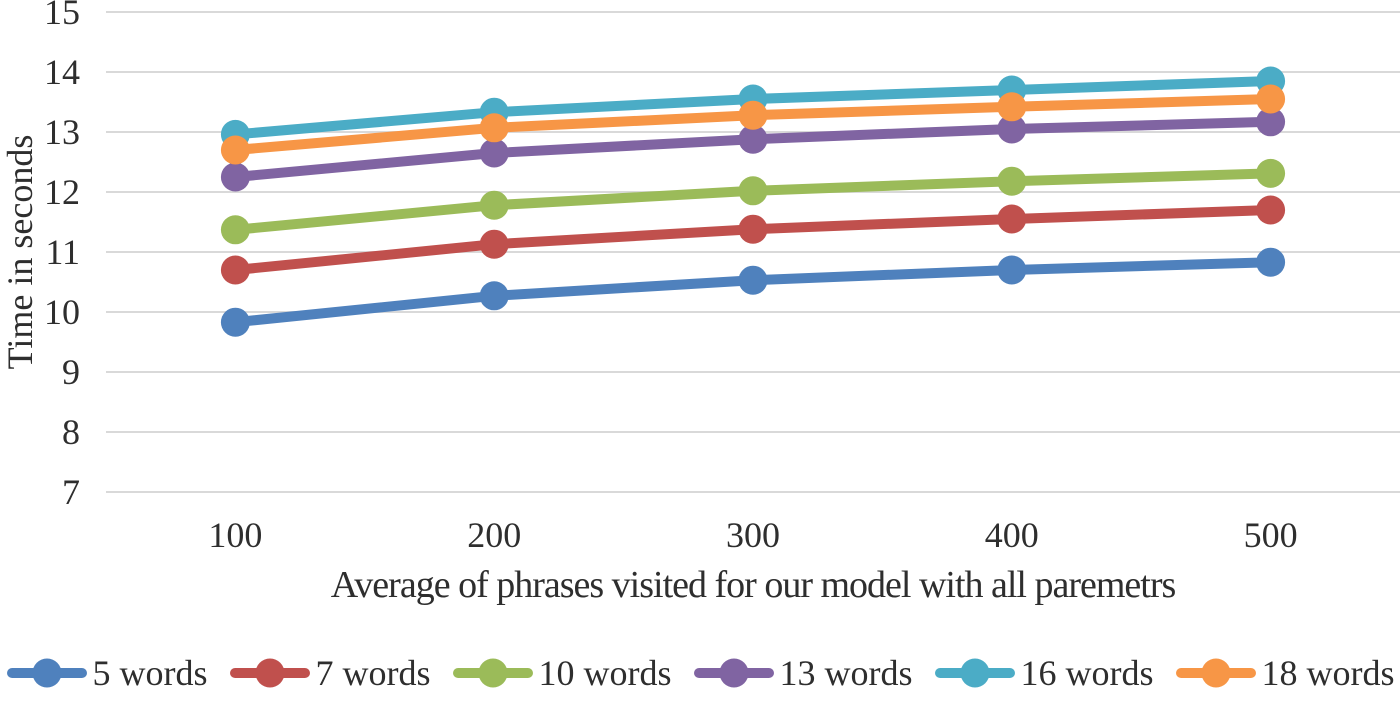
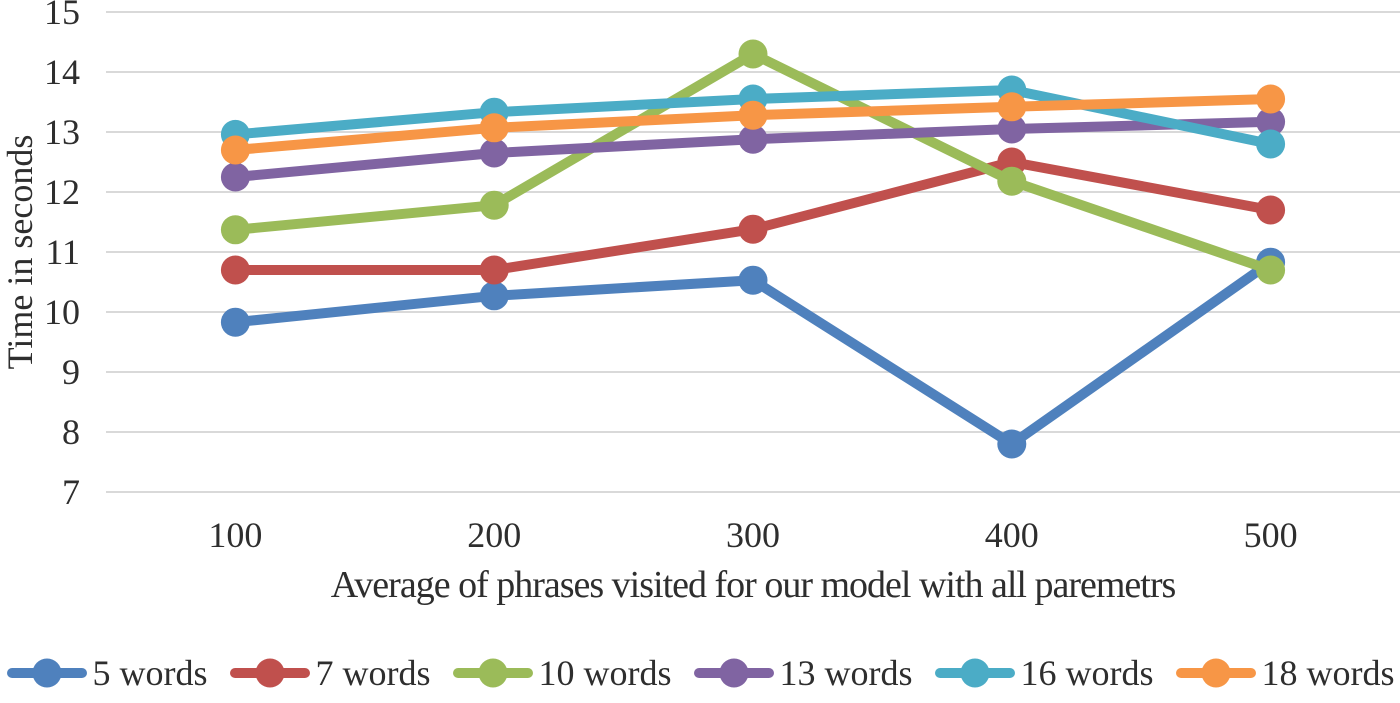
7 words/200: 11.1 -> 10.7
10 words/300: 12.0 -> 14.3
5 words/400: 10.7 -> 7.8
7 words/400: 11.6 -> 12.5
10 words/500: 12.3 -> 10.7
16 words/500: 13.8 -> 12.8
